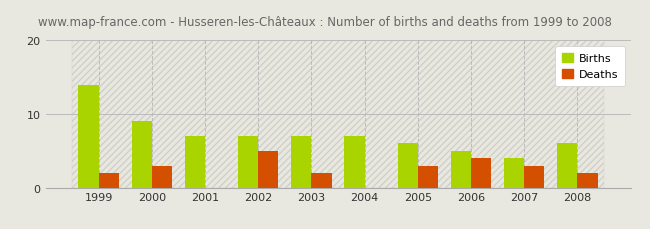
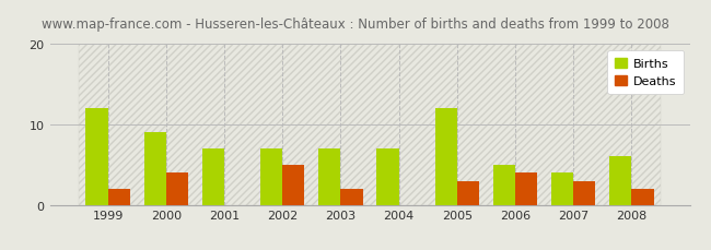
Births/1999: 14 -> 12
Deaths/2000: 3 -> 4
Births/2005: 6 -> 12
